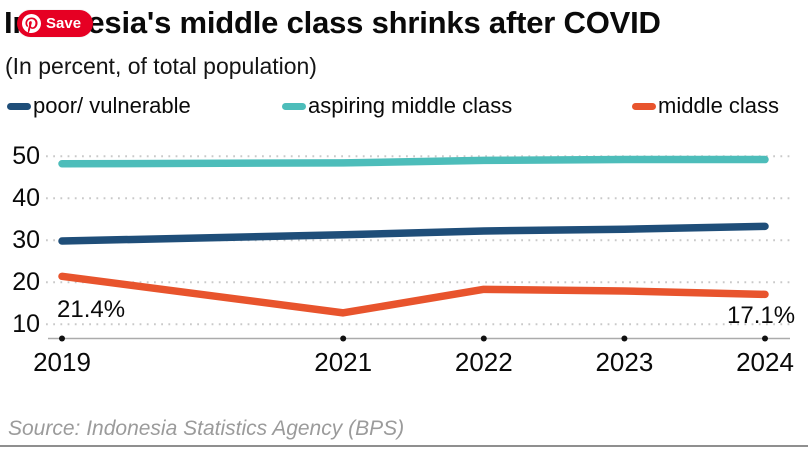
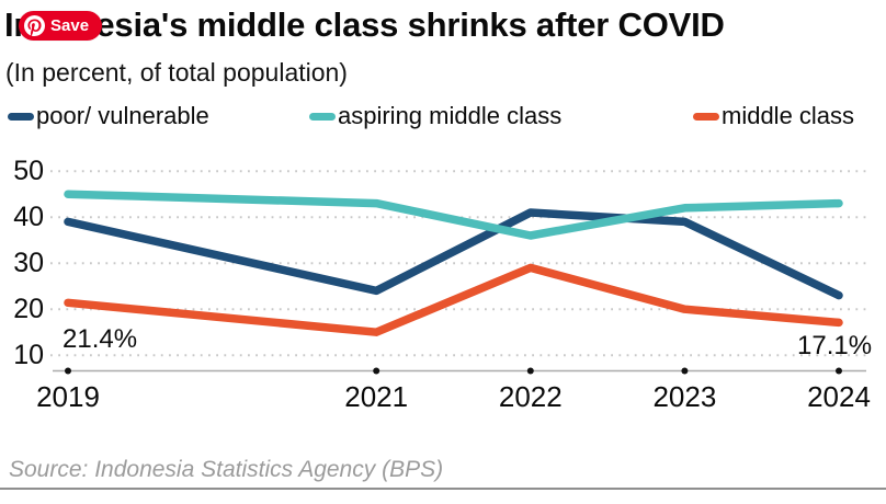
poor/ vulnerable/2019: 30 -> 39
aspiring middle class/2019: 48 -> 45
poor/ vulnerable/2021: 31 -> 24
aspiring middle class/2021: 48 -> 43
middle class/2021: 13 -> 15
poor/ vulnerable/2022: 32 -> 41
aspiring middle class/2022: 49 -> 36
middle class/2022: 18 -> 29
poor/ vulnerable/2023: 33 -> 39
aspiring middle class/2023: 49 -> 42
middle class/2023: 18 -> 20
poor/ vulnerable/2024: 33 -> 23
aspiring middle class/2024: 49 -> 43
